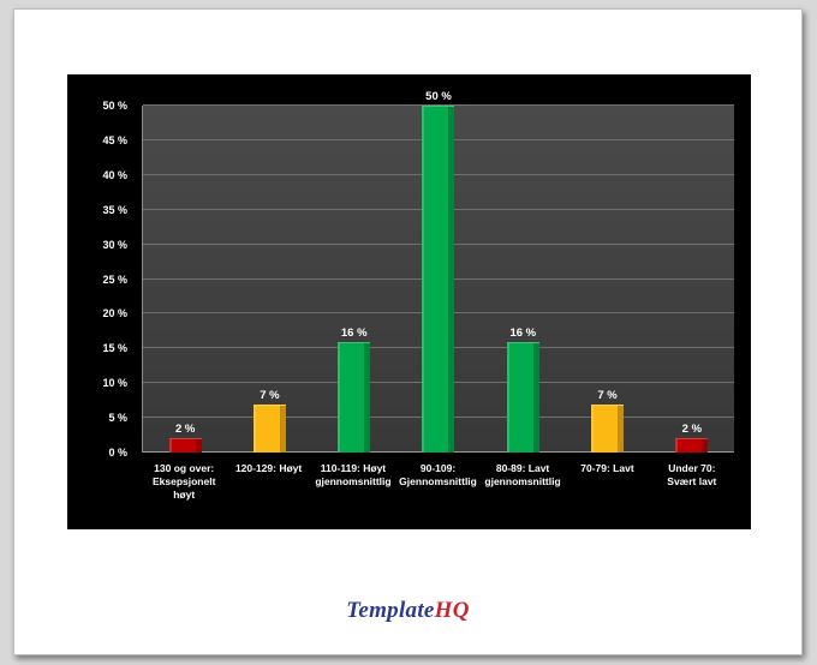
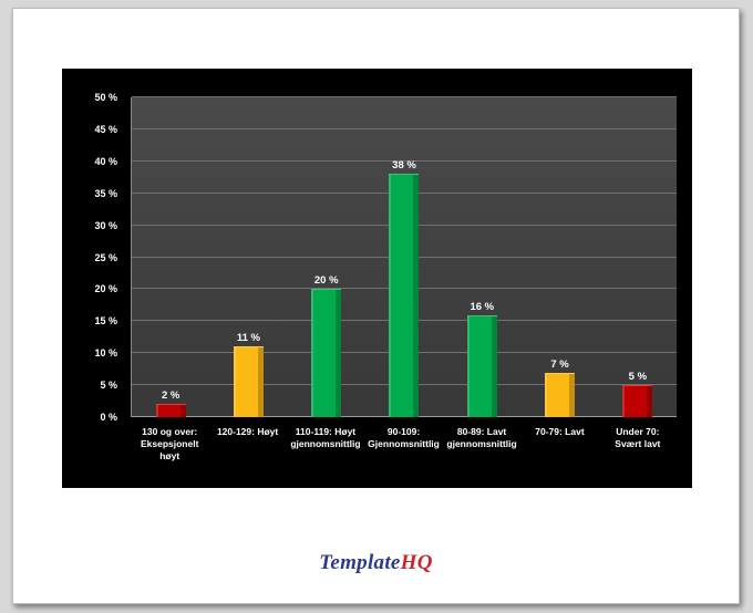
120-129: Høyt: 7 -> 11
110-119: Høyt gjennomsnittlig: 16 -> 20
90-109: Gjennomsnittlig: 50 -> 38
Under 70: Svært lavt: 2 -> 5
